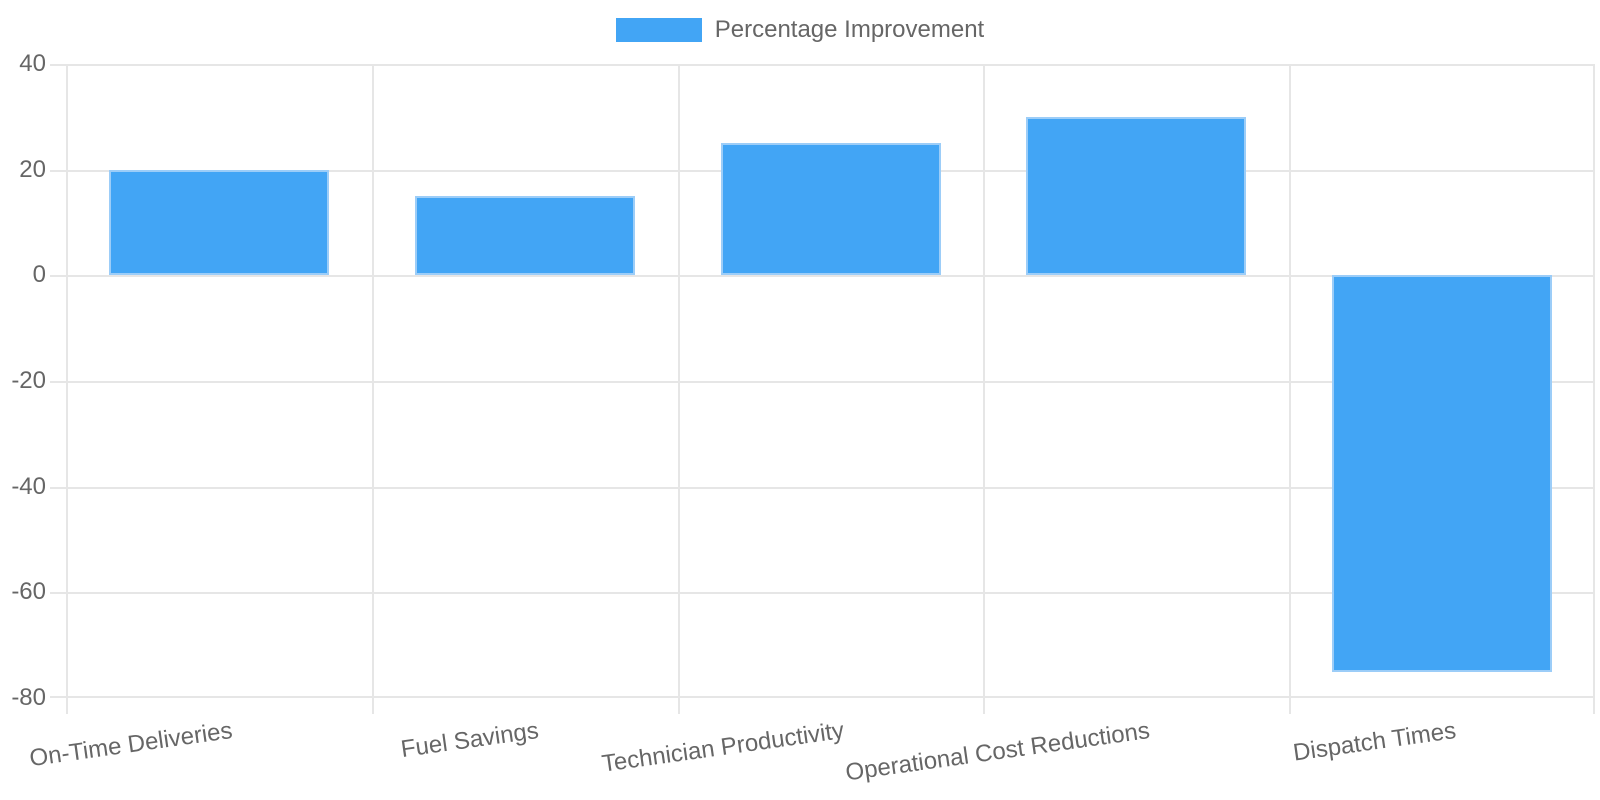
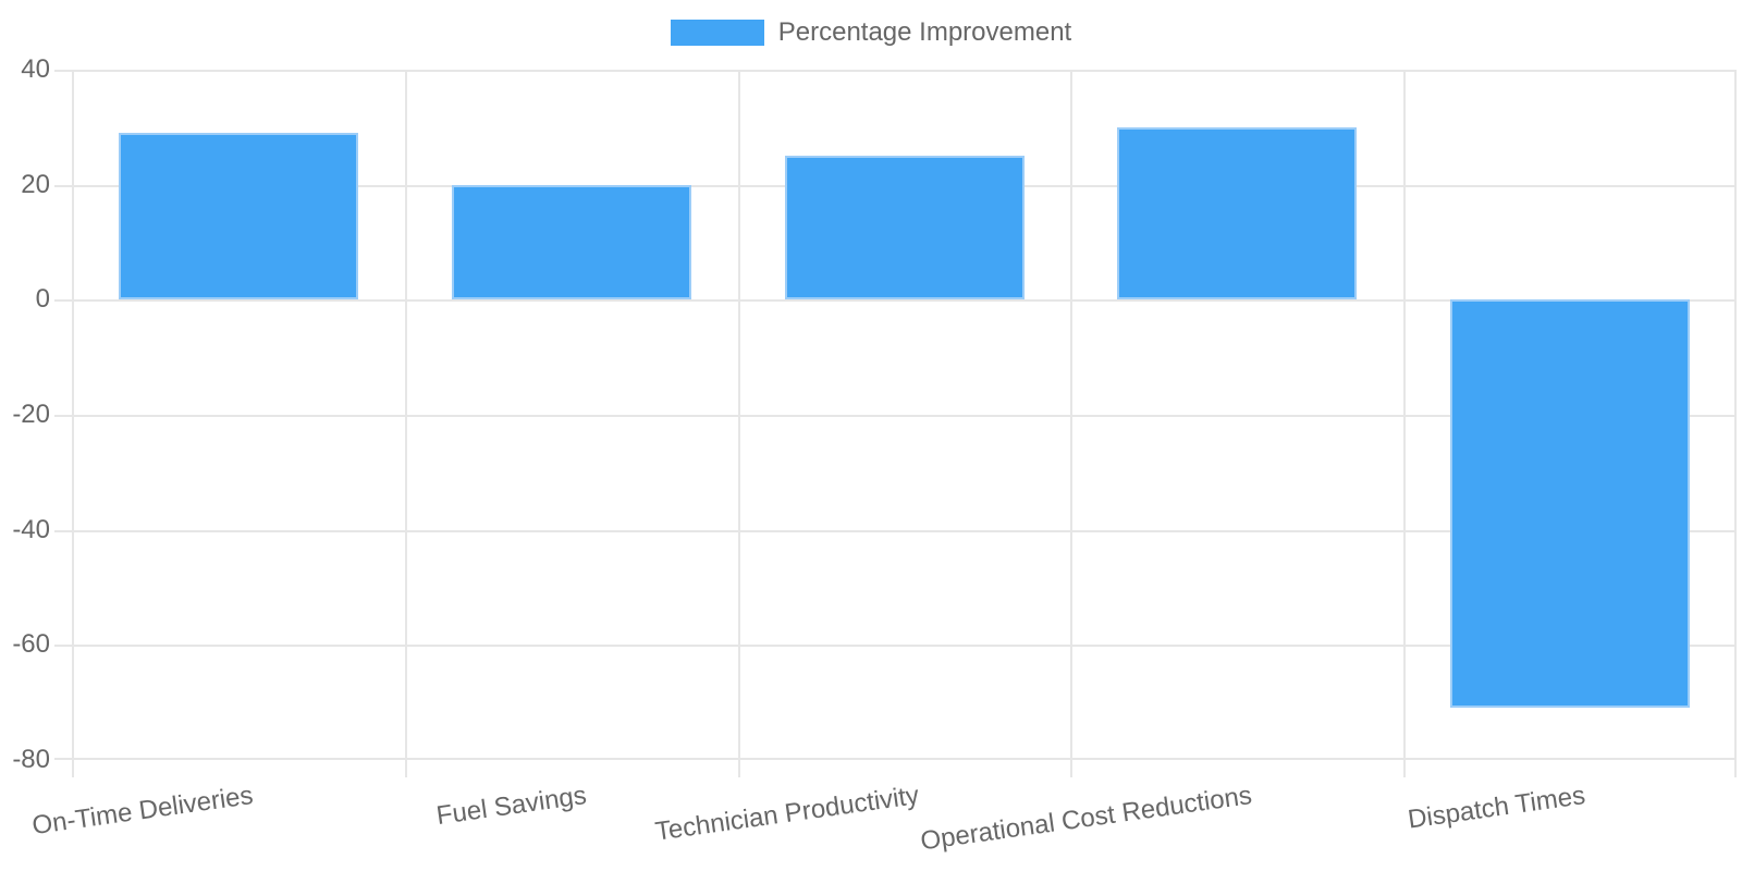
On-Time Deliveries: 20 -> 29
Fuel Savings: 15 -> 20
Dispatch Times: -75 -> -71
